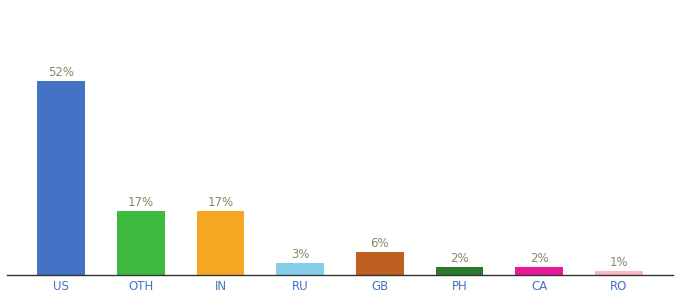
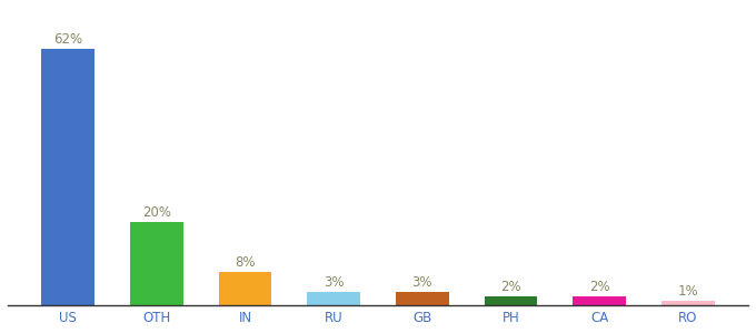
US: 52% -> 62%
OTH: 17% -> 20%
IN: 17% -> 8%
GB: 6% -> 3%
